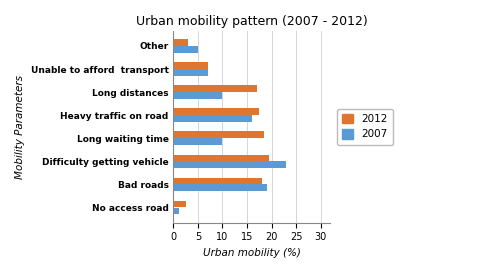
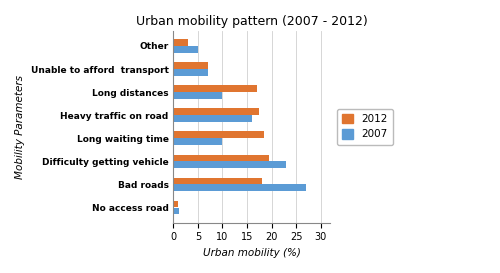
2007/Bad roads: 19.0 -> 27.0
2012/No access road: 2.5 -> 1.0
